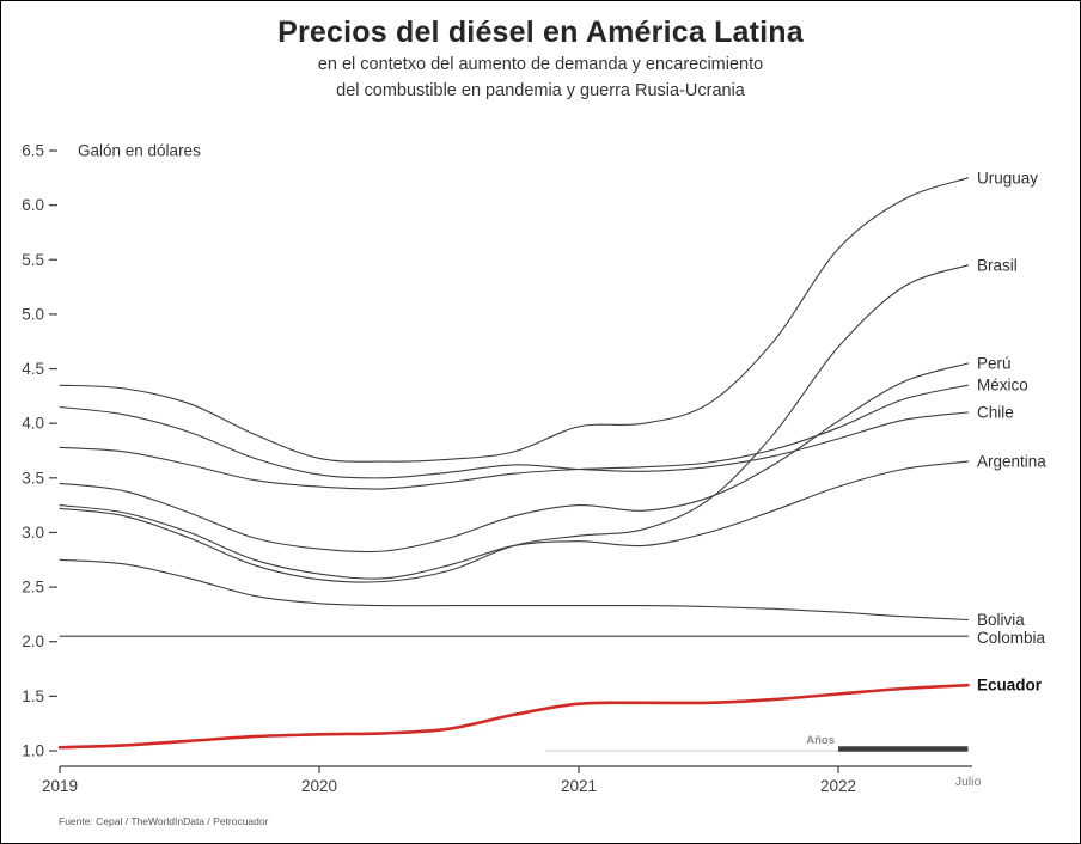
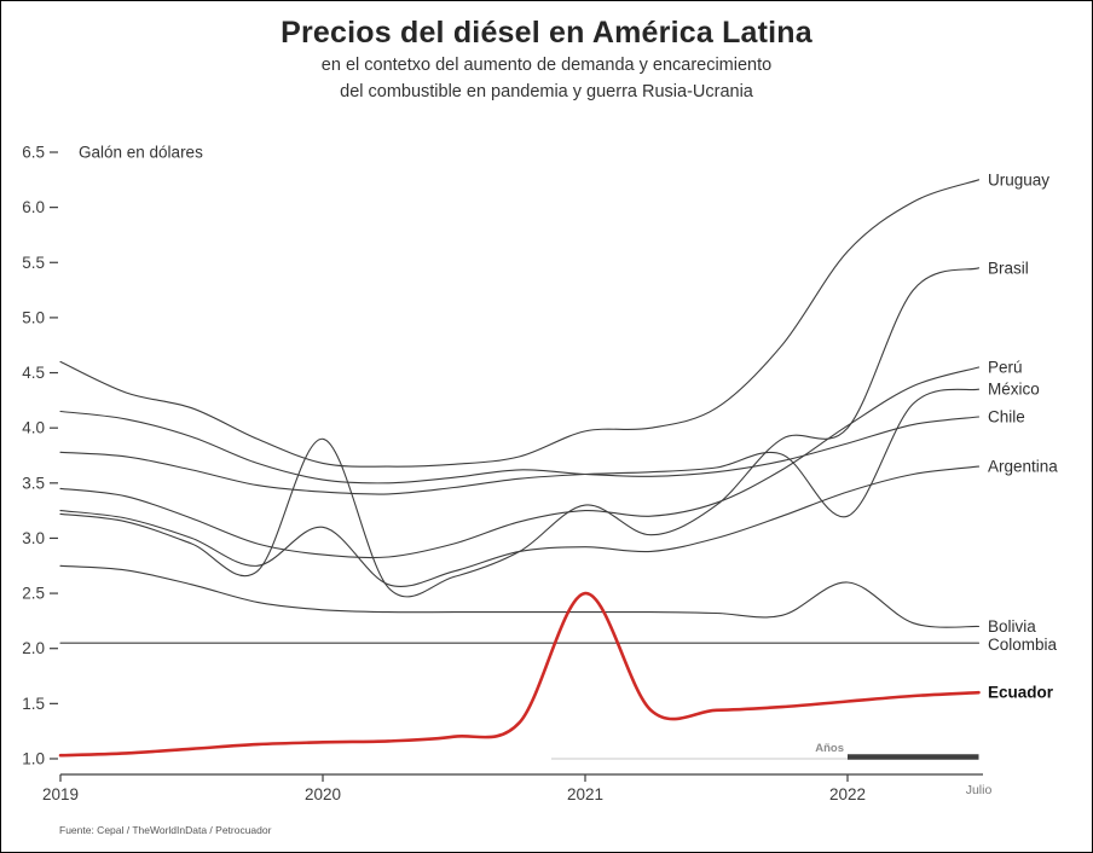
Uruguay/2019: 4.3 -> 4.6
Brasil/2020: 2.6 -> 3.9
Argentina/2020: 2.6 -> 3.1
Brasil/2021: 3.0 -> 3.3
Ecuador/2021: 1.4 -> 2.5
Brasil/2022: 4.7 -> 4.0
México/2022: 4.0 -> 3.2
Bolivia/2022: 2.3 -> 2.6
